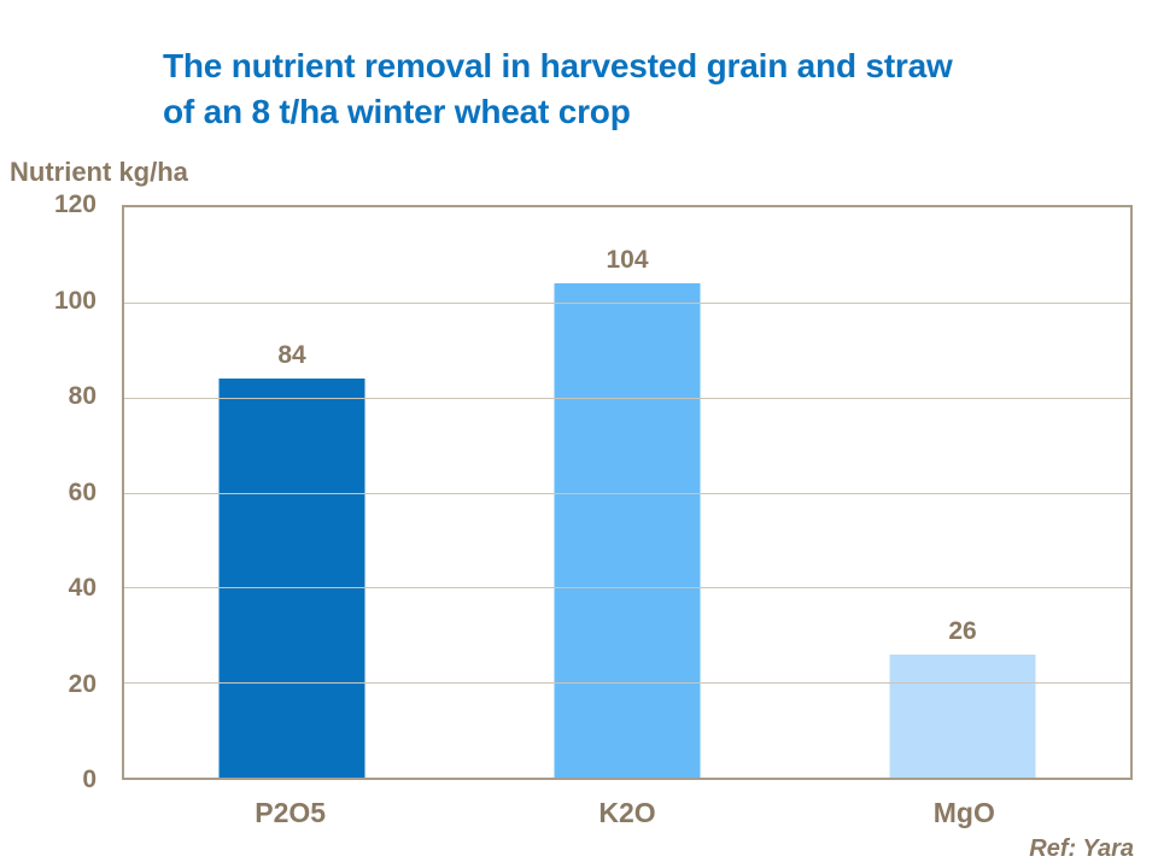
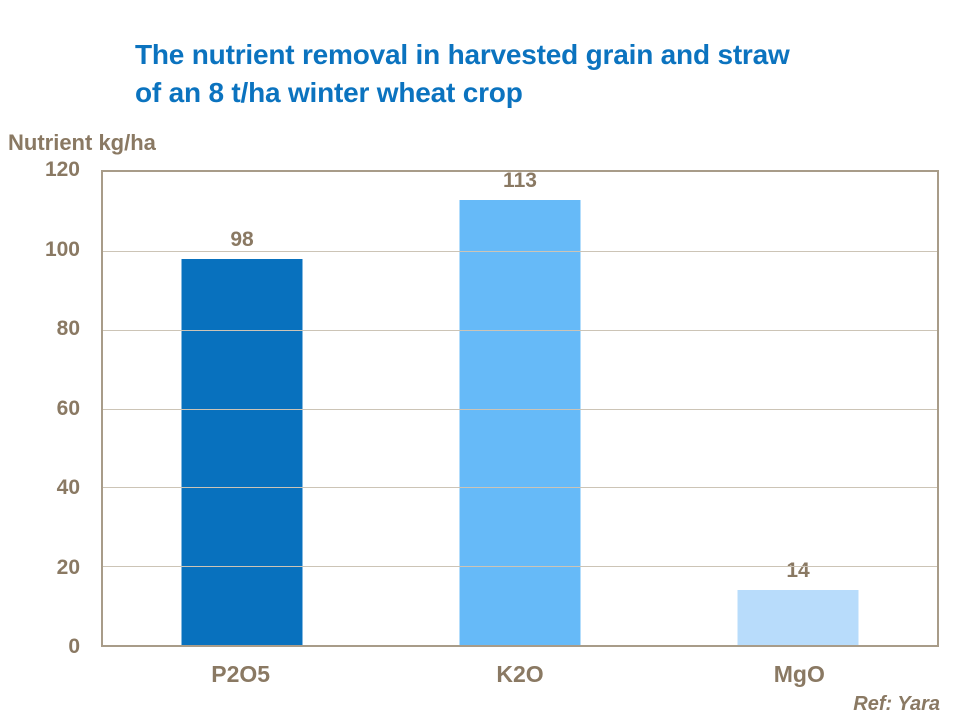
P2O5: 84 -> 98
K2O: 104 -> 113
MgO: 26 -> 14
